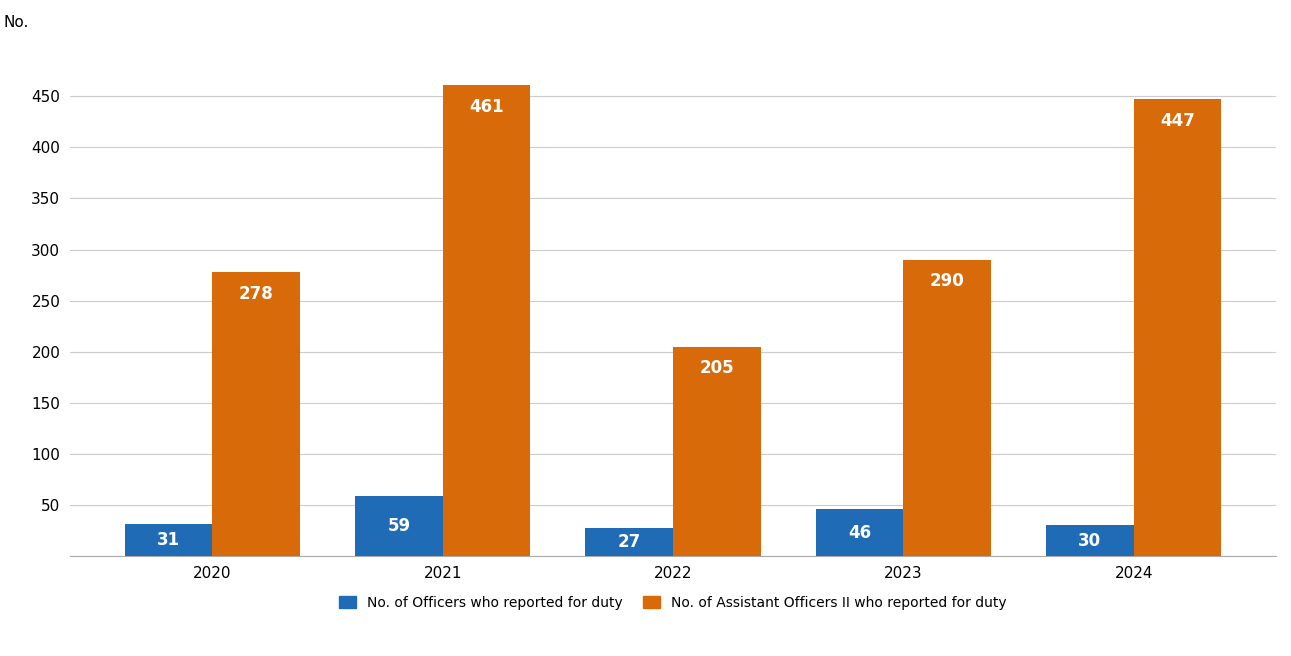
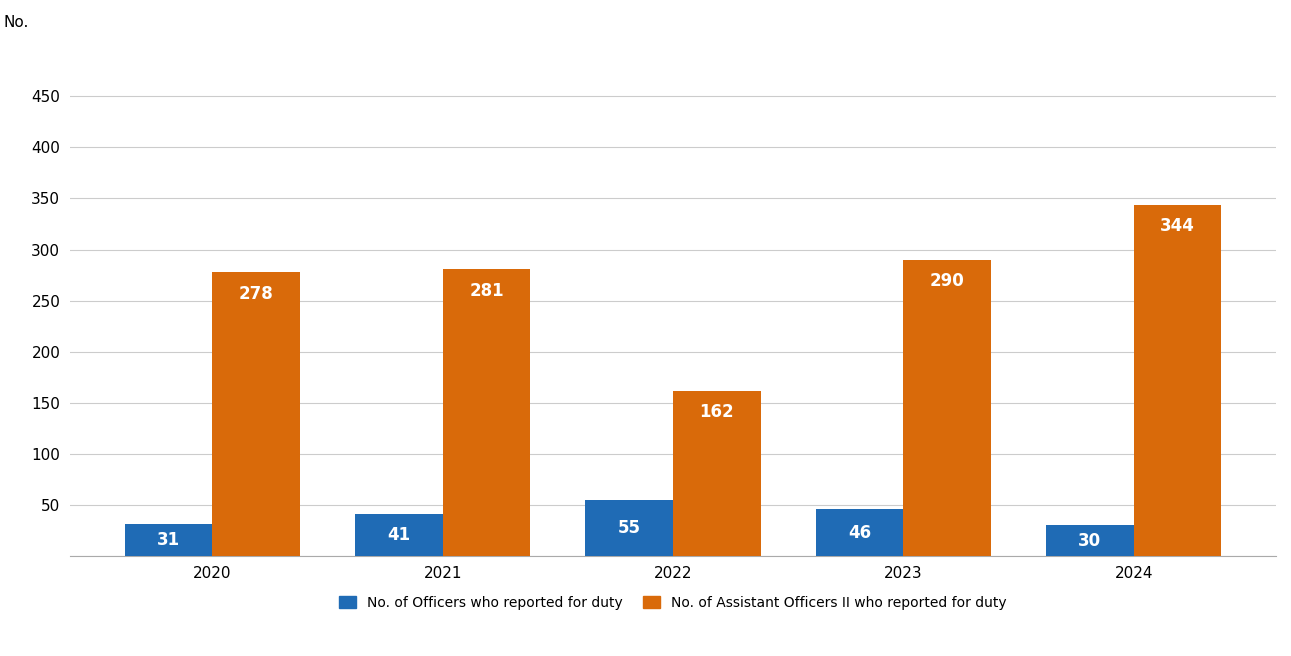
No. of Officers who reported for duty/2021: 59 -> 41
No. of Assistant Officers II who reported for duty/2021: 461 -> 281
No. of Officers who reported for duty/2022: 27 -> 55
No. of Assistant Officers II who reported for duty/2022: 205 -> 162
No. of Assistant Officers II who reported for duty/2024: 447 -> 344
